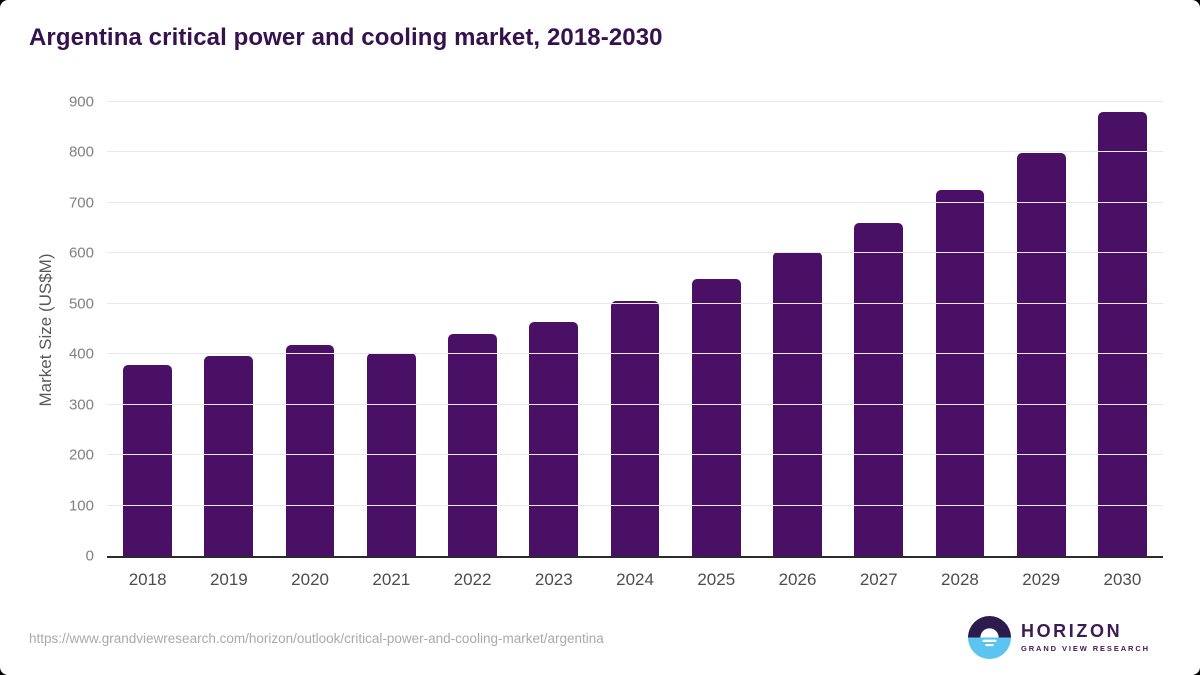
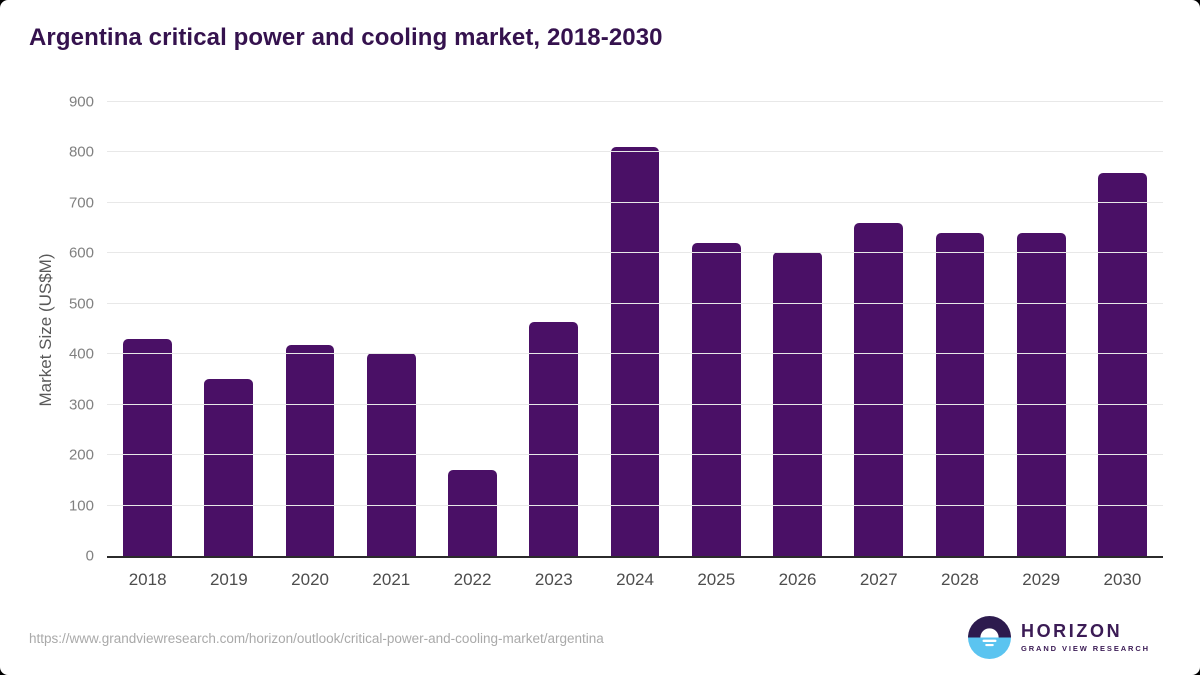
2018: 380 -> 430
2019: 400 -> 350
2022: 440 -> 170
2024: 500 -> 810
2025: 550 -> 620
2028: 730 -> 640
2029: 800 -> 640
2030: 880 -> 760
